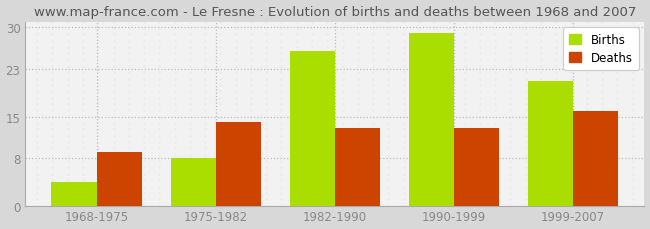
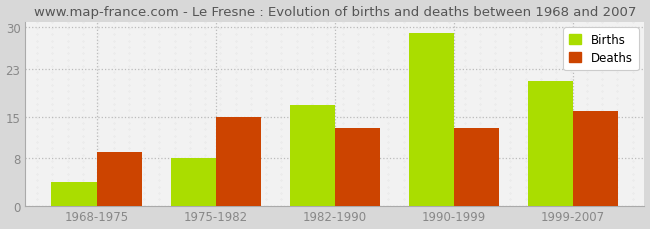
Deaths/1975-1982: 14 -> 15
Births/1982-1990: 26 -> 17
